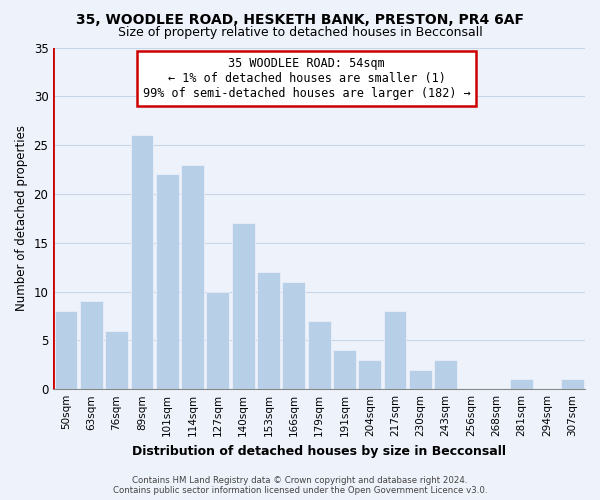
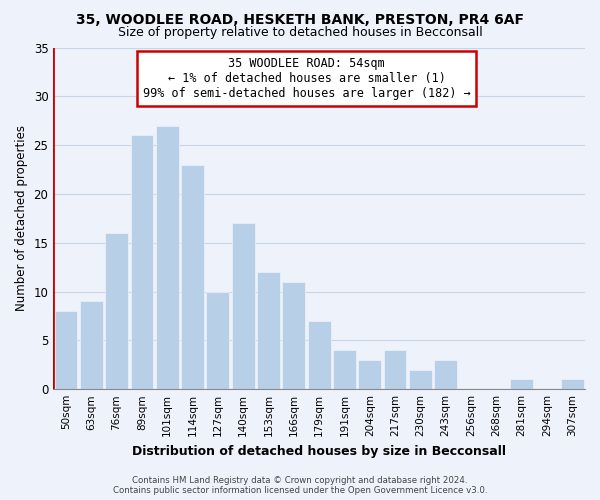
76sqm: 6 -> 16
101sqm: 22 -> 27
217sqm: 8 -> 4
